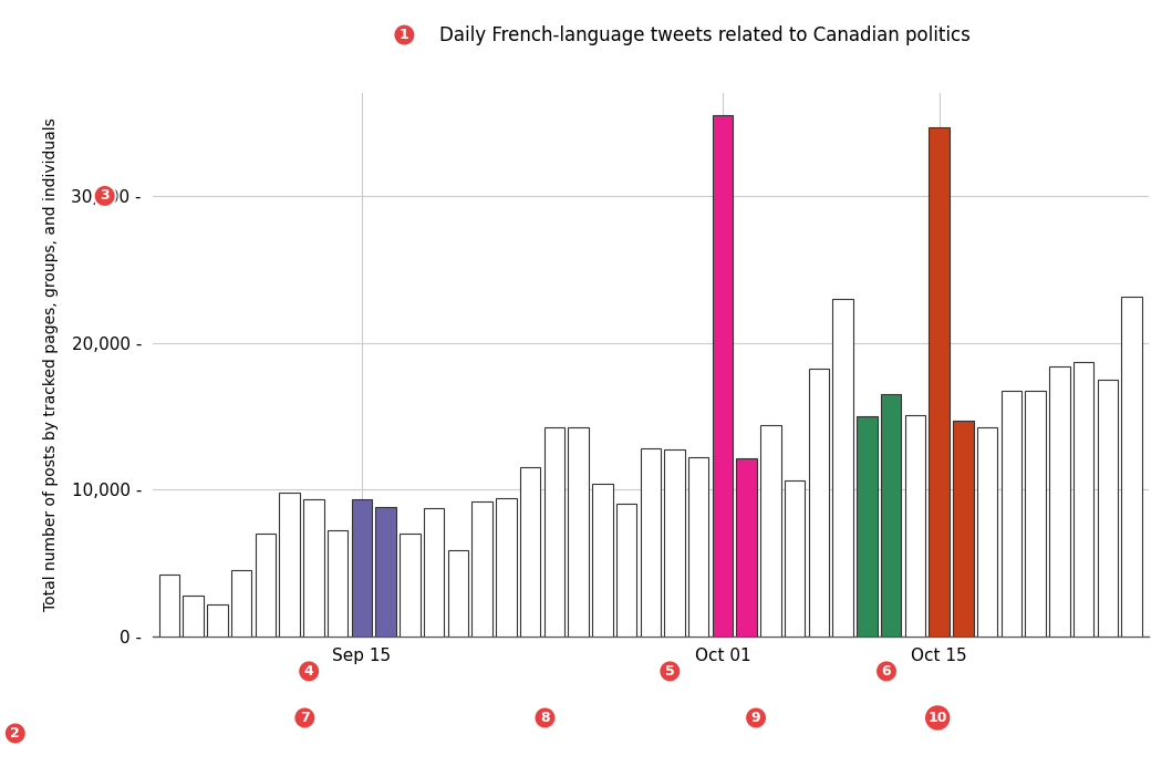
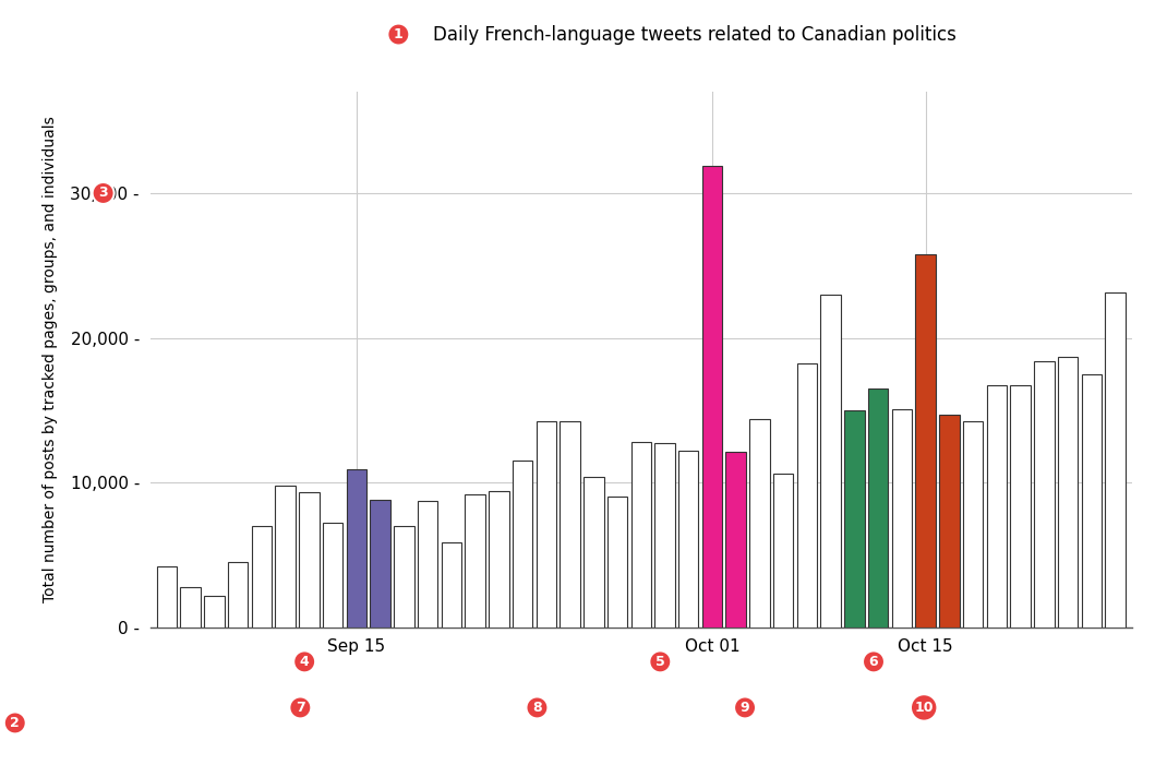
Sep 15: 9,300 - -> 10,900 -
Oct 01: 35,500 - -> 31,900 -
Oct 15: 34,700 - -> 25,800 -
